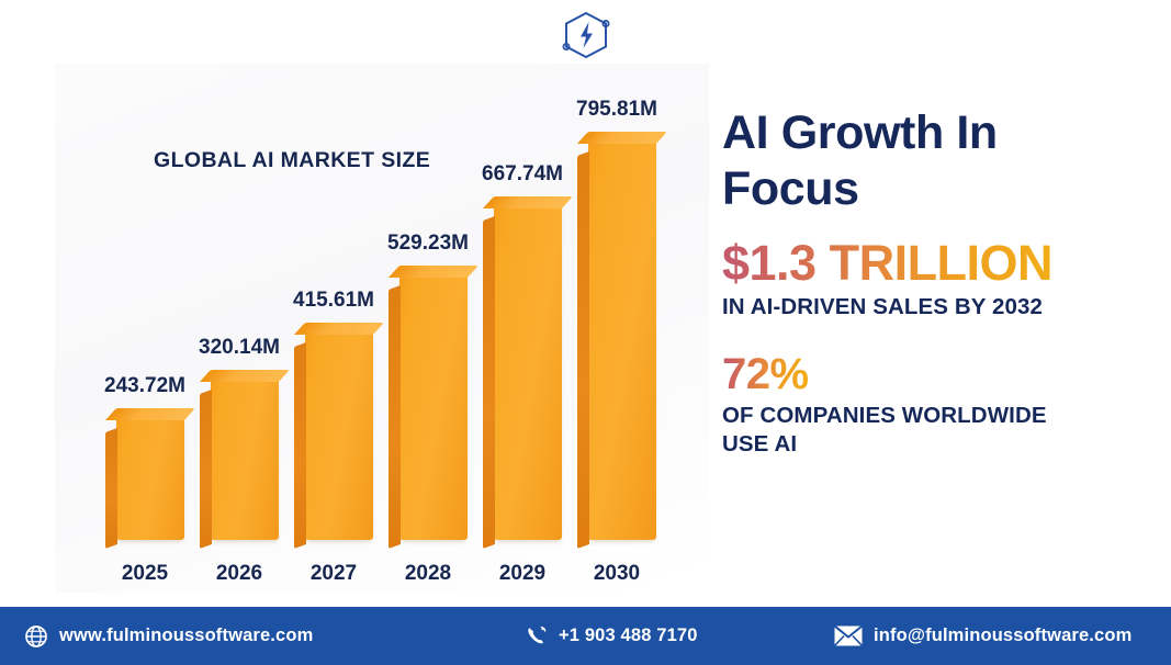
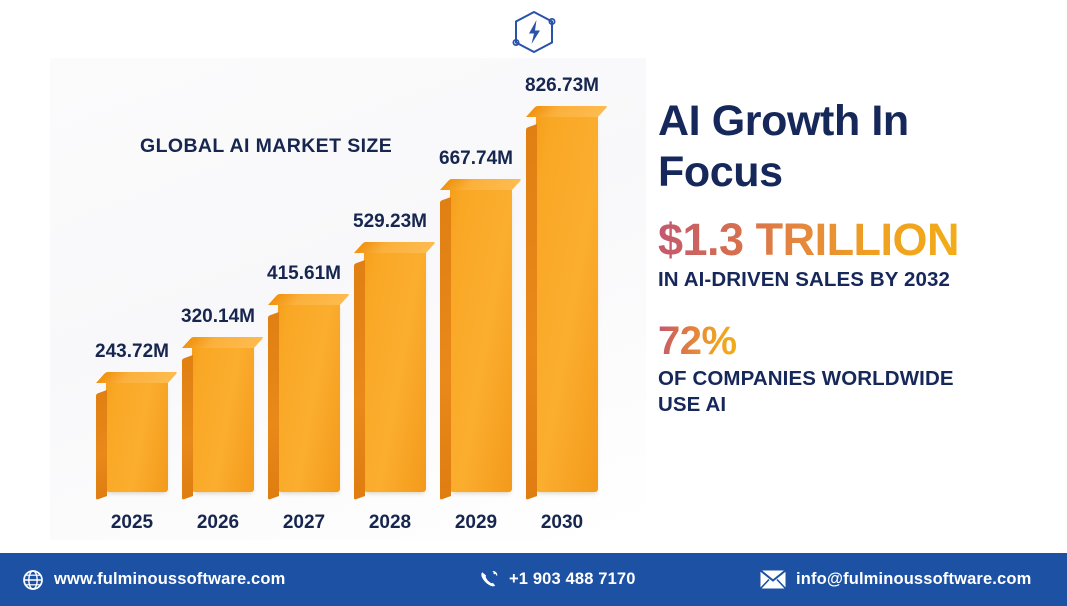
2030: 795.81M -> 826.73M
